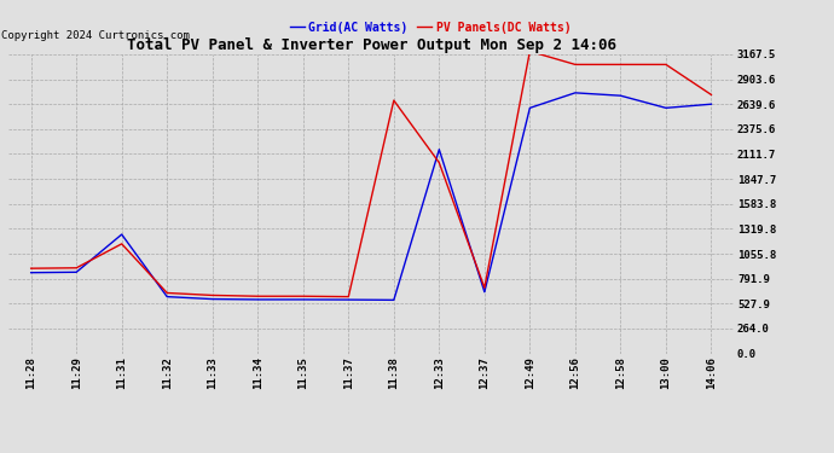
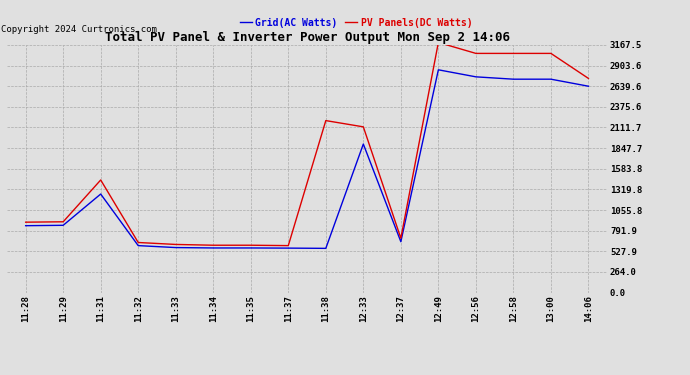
PV Panels(DC Watts)/11:31: 1160 -> 1440
PV Panels(DC Watts)/11:38: 2680 -> 2200
Grid(AC Watts)/12:33: 2160 -> 1900
PV Panels(DC Watts)/12:33: 2020 -> 2120
Grid(AC Watts)/12:49: 2600 -> 2850
Grid(AC Watts)/13:00: 2600 -> 2730
